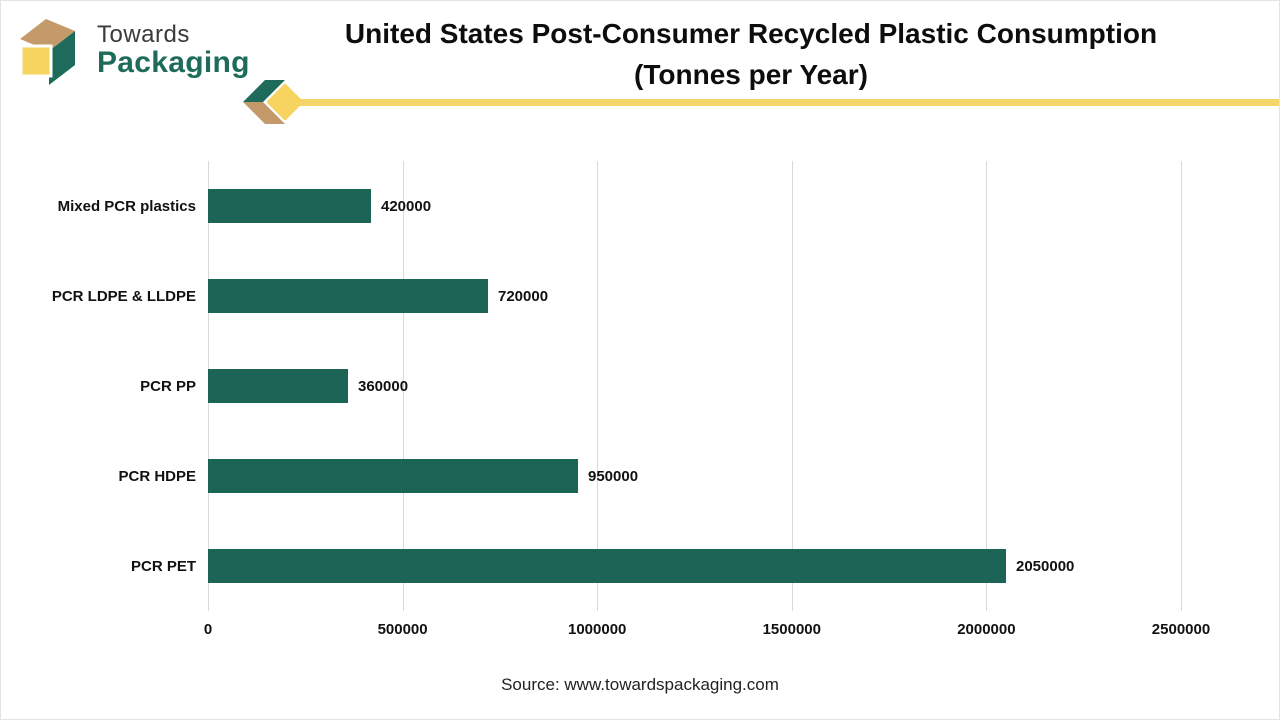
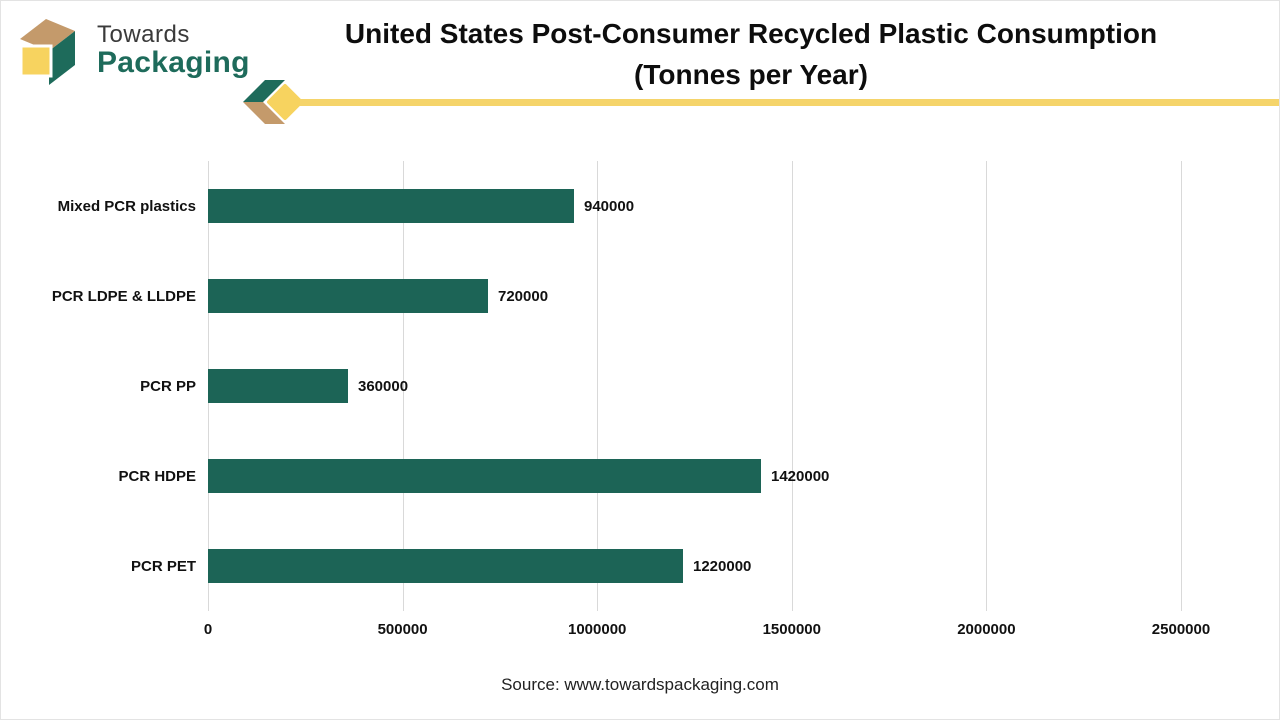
Mixed PCR plastics: 420000 -> 940000
PCR HDPE: 950000 -> 1420000
PCR PET: 2050000 -> 1220000
